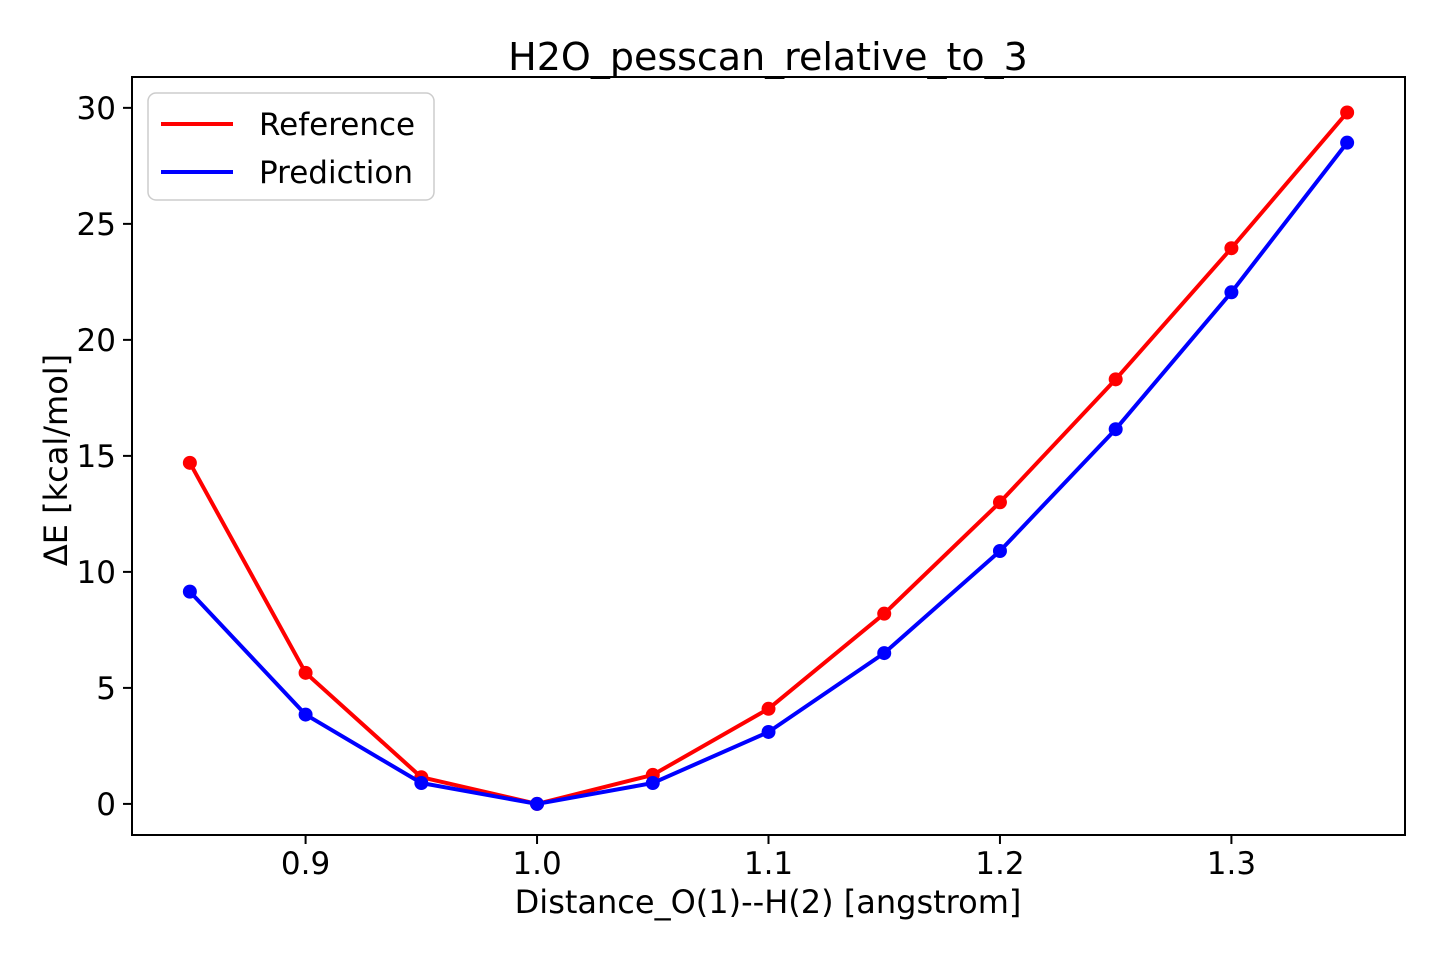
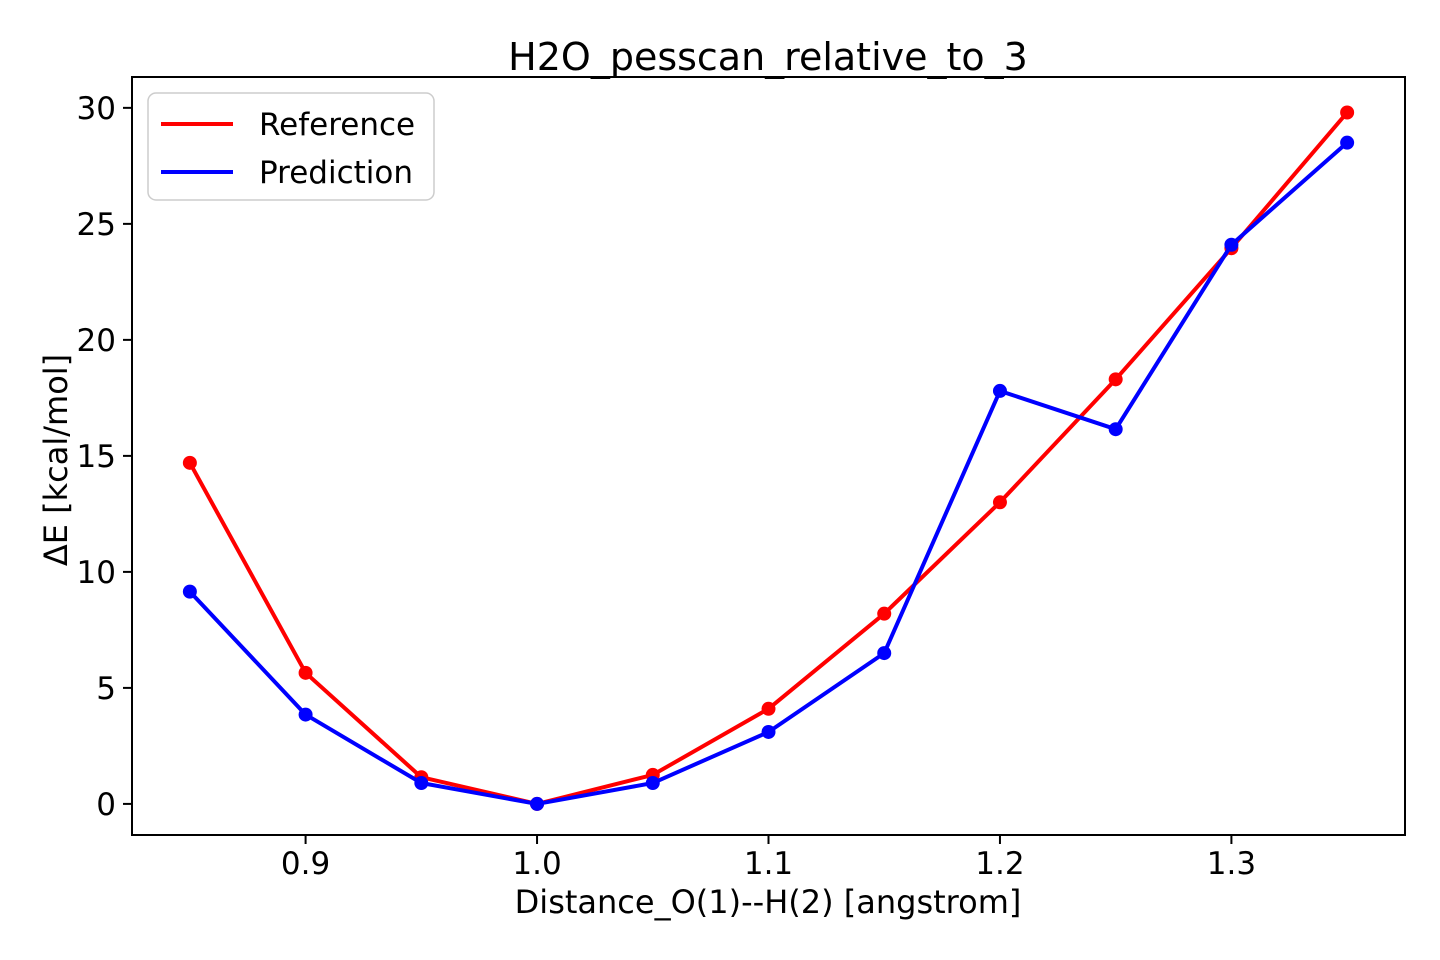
Prediction/1.2: 10.9 -> 17.8
Prediction/1.3: 22.1 -> 24.1
